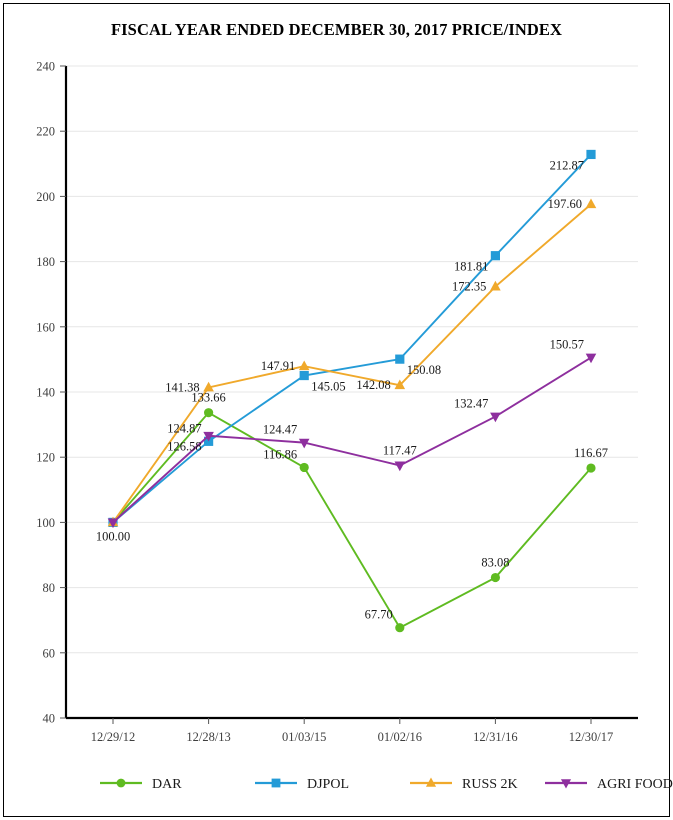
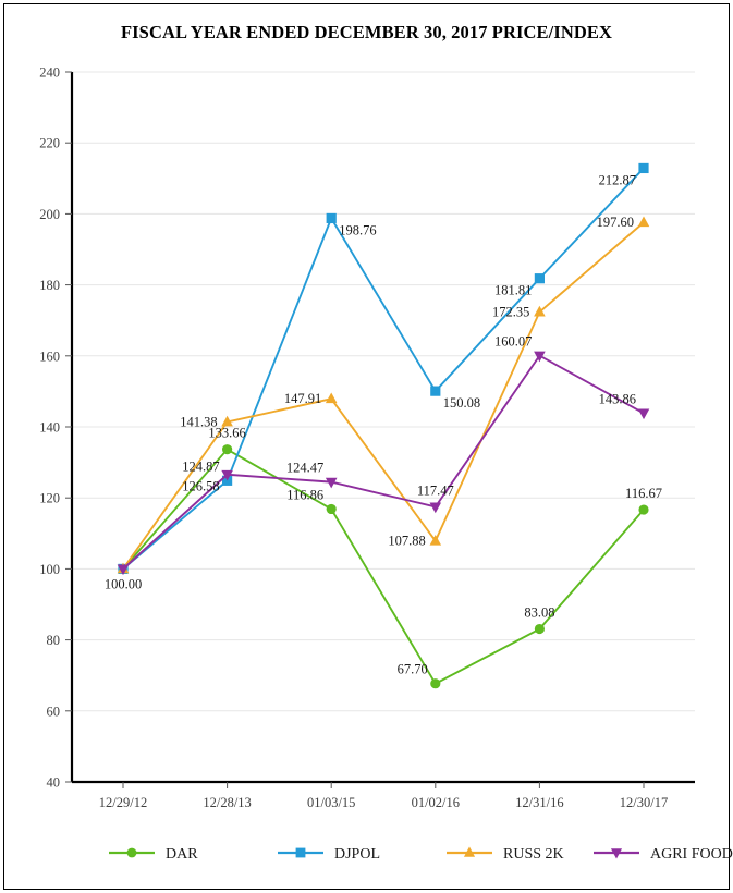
DJPOL/01/03/15: 145.05 -> 198.76
RUSS 2K/01/02/16: 142.08 -> 107.88
AGRI FOOD/12/31/16: 132.47 -> 160.07
AGRI FOOD/12/30/17: 150.57 -> 143.86
